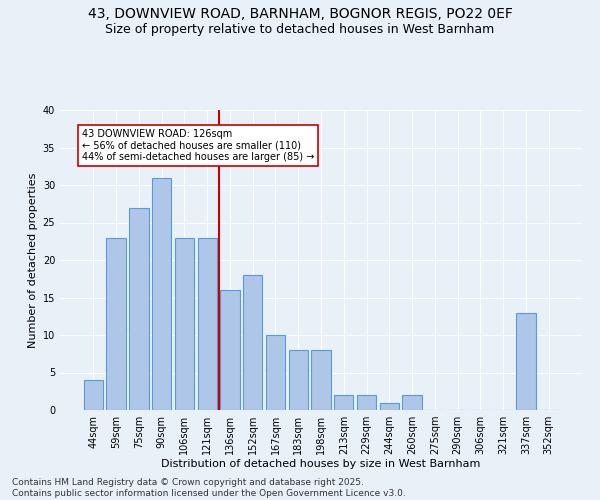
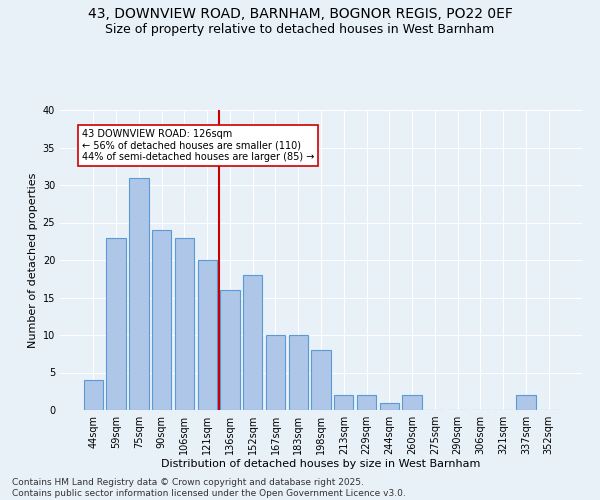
75sqm: 27 -> 31
90sqm: 31 -> 24
121sqm: 23 -> 20
183sqm: 8 -> 10
337sqm: 13 -> 2
